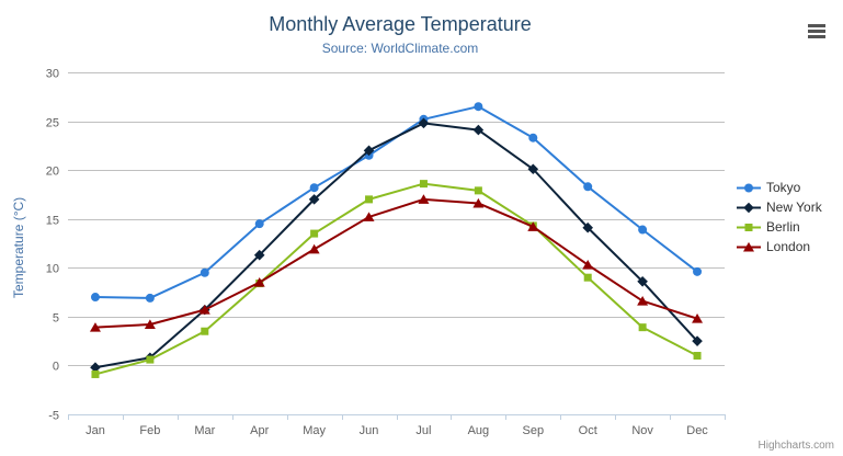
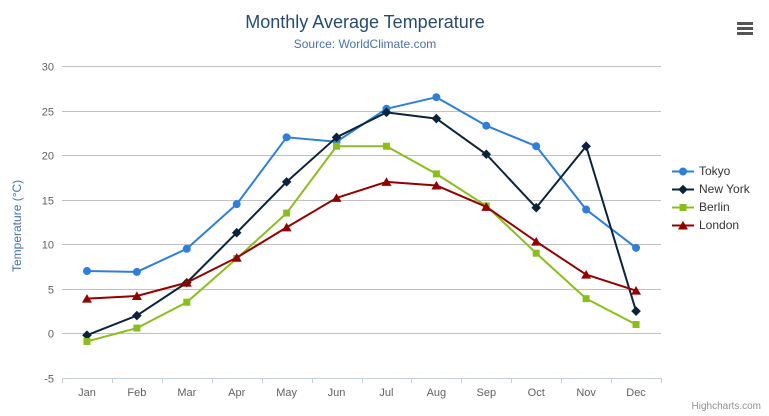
New York/Feb: 1 -> 2
Tokyo/May: 18 -> 22
Berlin/Jun: 17 -> 21
Berlin/Jul: 19 -> 21
Tokyo/Oct: 18 -> 21
New York/Nov: 9 -> 21
